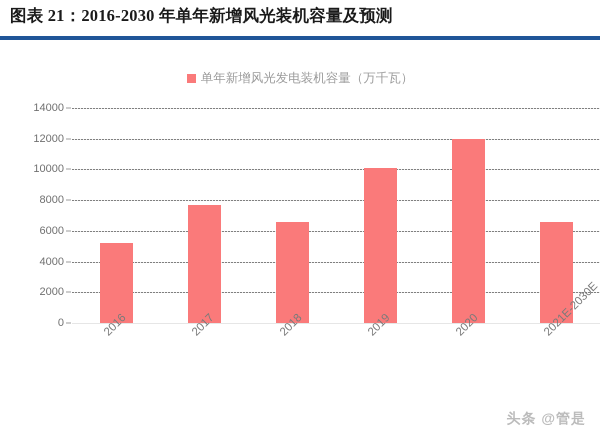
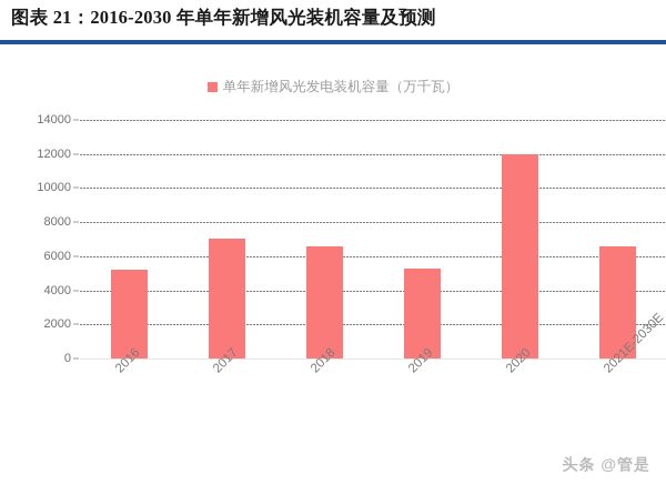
2017: 7700 -> 7000
2019: 10100 -> 5200
